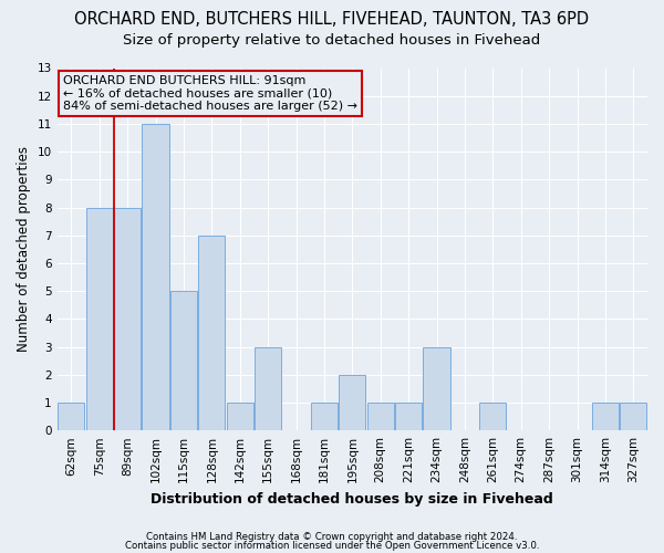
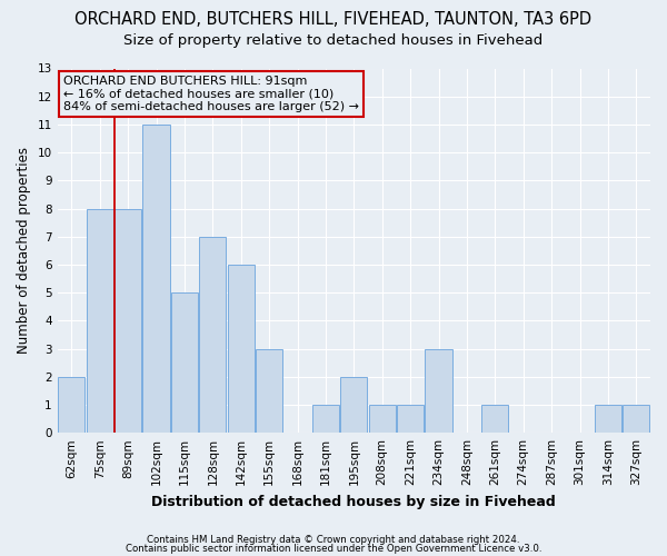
62sqm: 1 -> 2
142sqm: 1 -> 6
